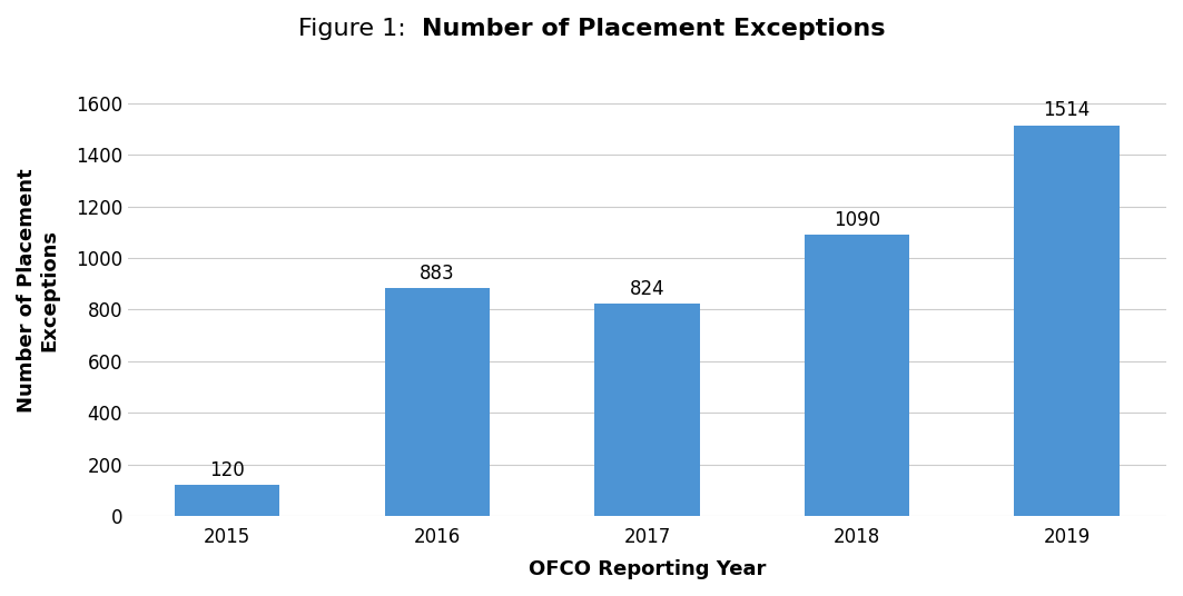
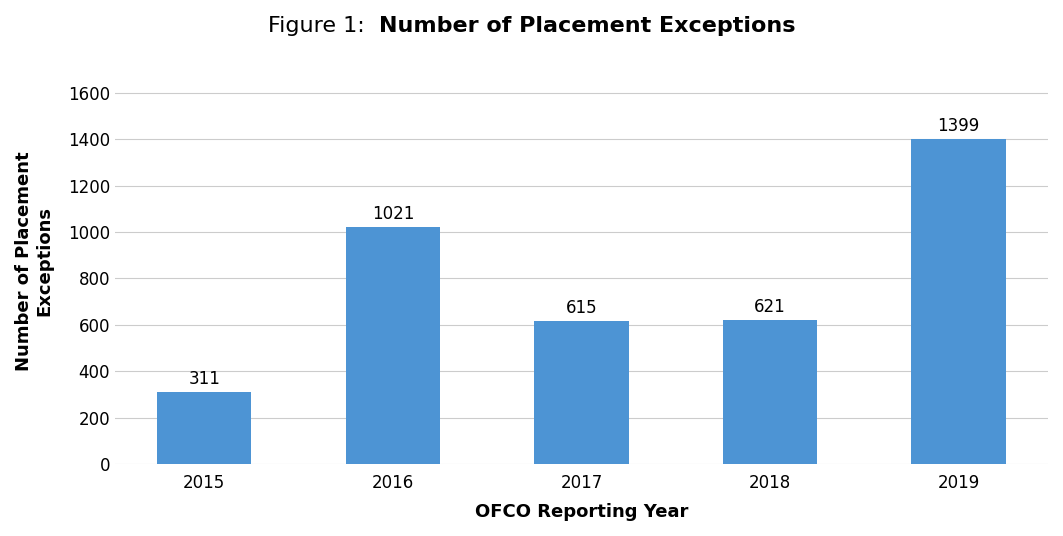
2015: 120 -> 311
2016: 883 -> 1021
2017: 824 -> 615
2018: 1090 -> 621
2019: 1514 -> 1399
